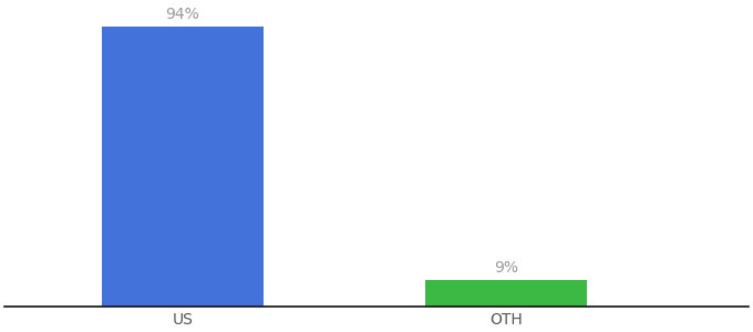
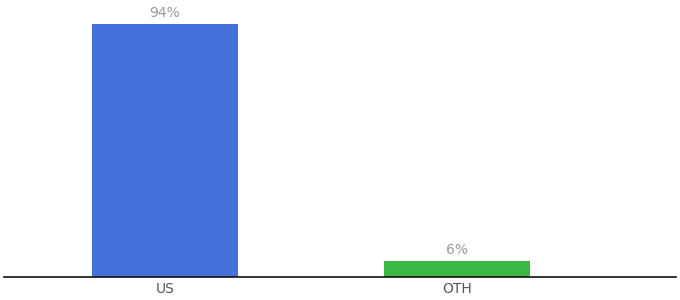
OTH: 9% -> 6%
